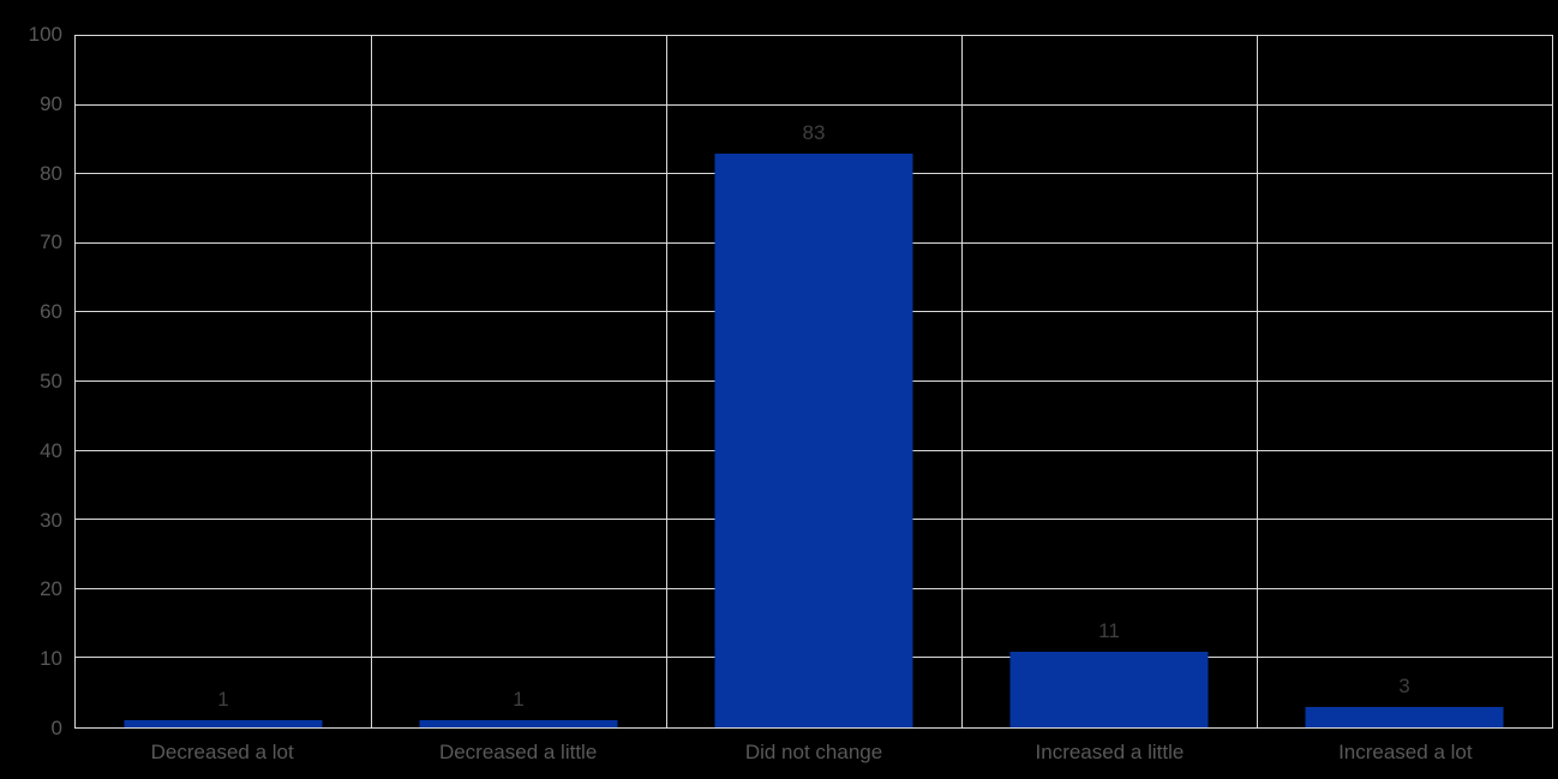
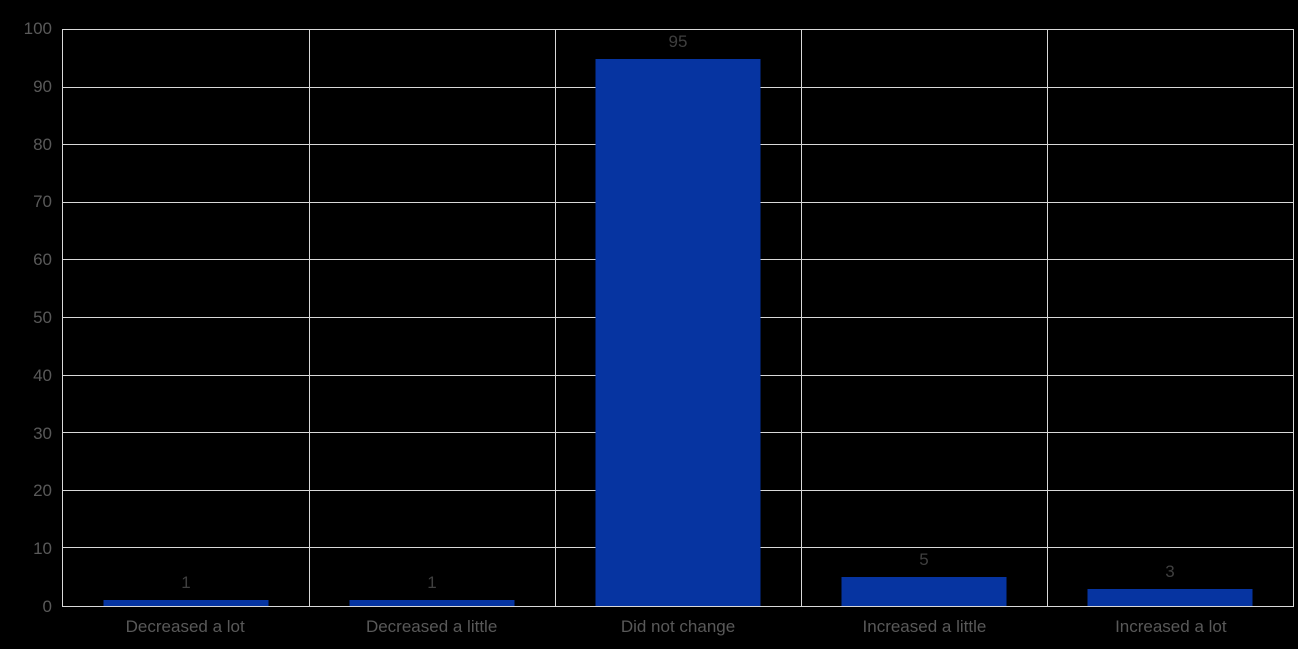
Did not change: 83 -> 95
Increased a little: 11 -> 5
